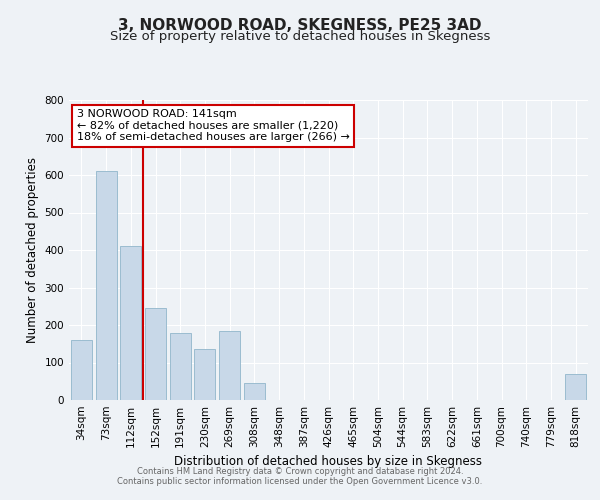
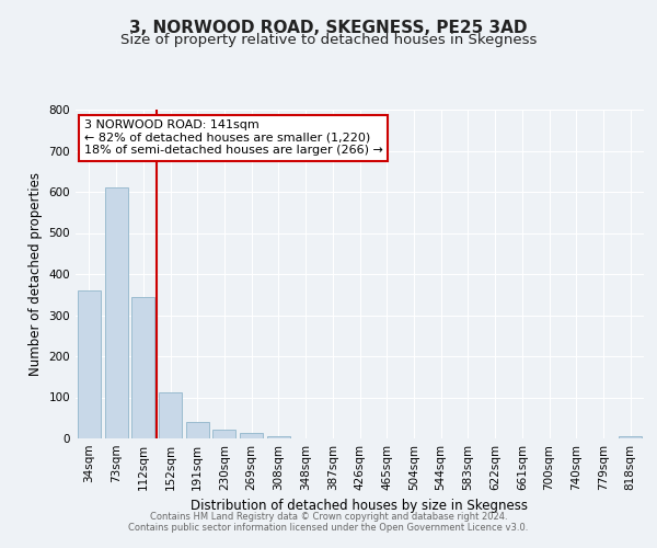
34sqm: 160 -> 360
112sqm: 410 -> 345
152sqm: 245 -> 113
191sqm: 180 -> 40
230sqm: 135 -> 22
269sqm: 185 -> 13
308sqm: 45 -> 5
818sqm: 70 -> 5
